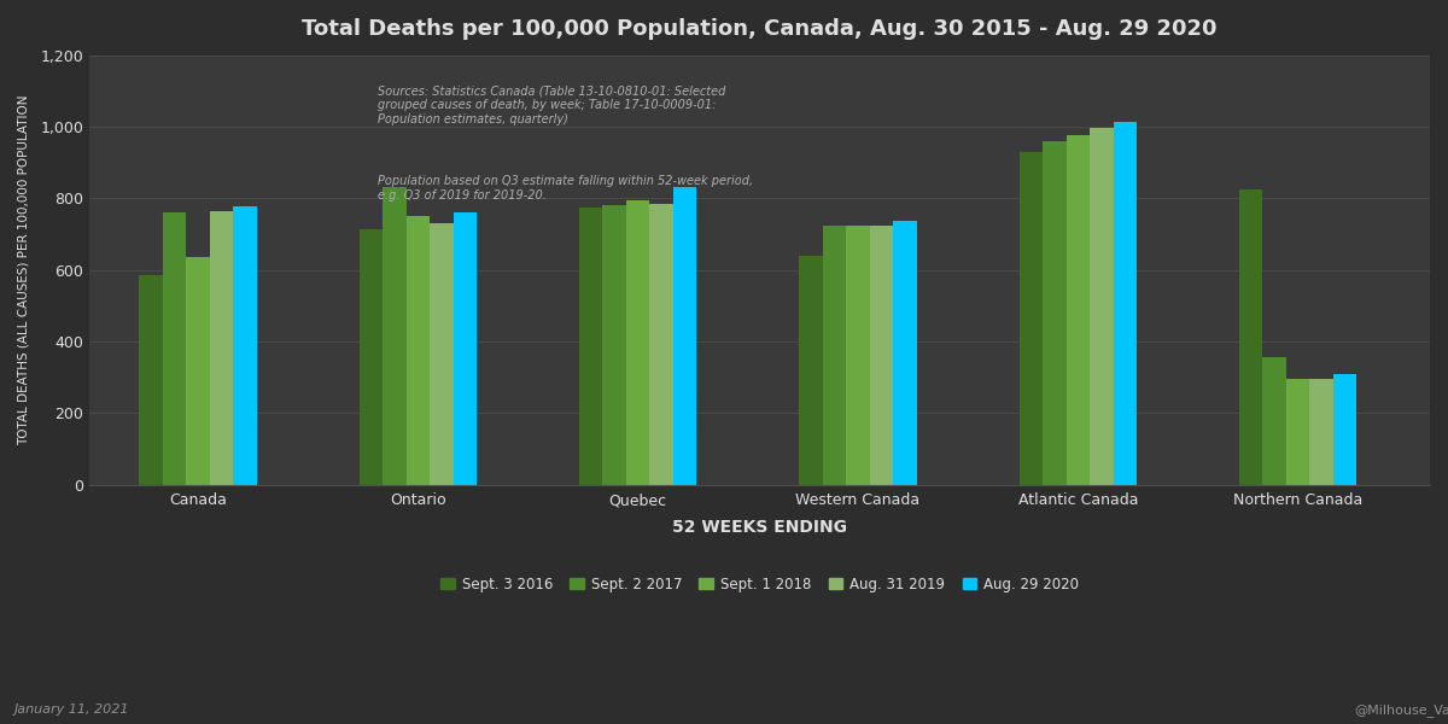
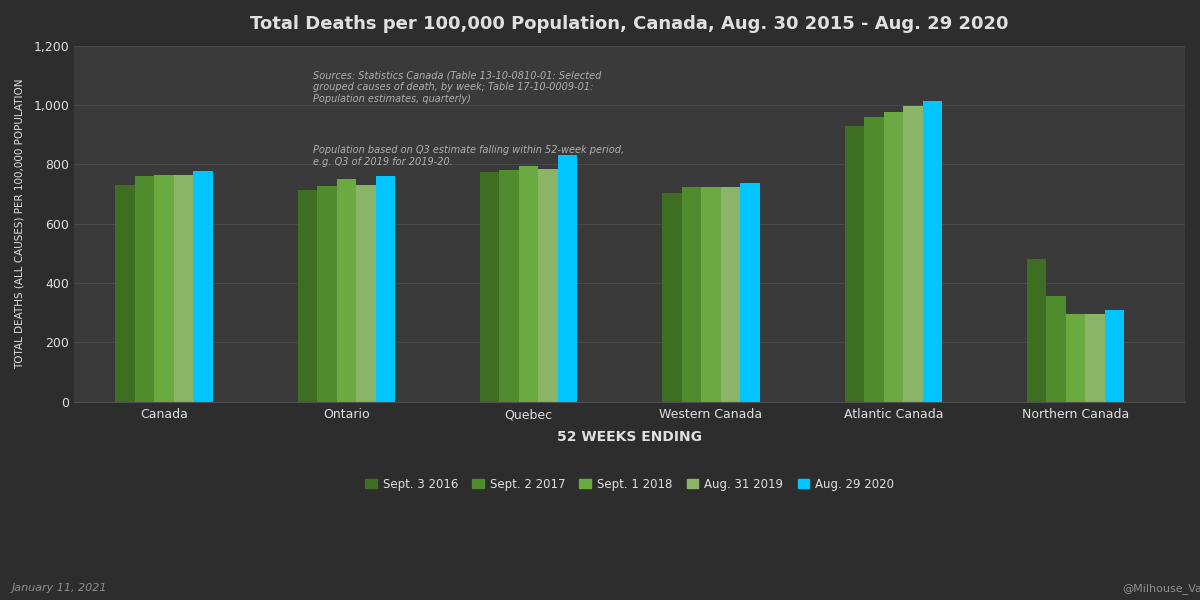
Sept. 3 2016/Canada: 585 -> 730
Sept. 1 2018/Canada: 635 -> 765
Sept. 2 2017/Ontario: 830 -> 728
Sept. 3 2016/Western Canada: 640 -> 703
Sept. 3 2016/Northern Canada: 825 -> 480
